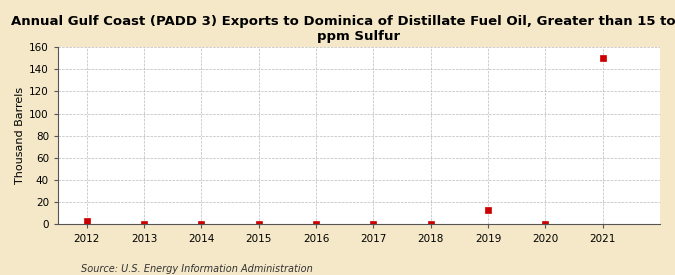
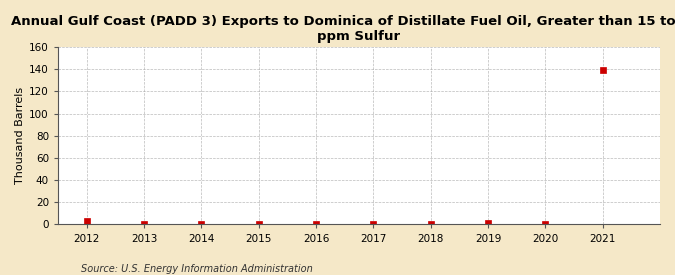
2019: 13 -> 1
2021: 150 -> 139
